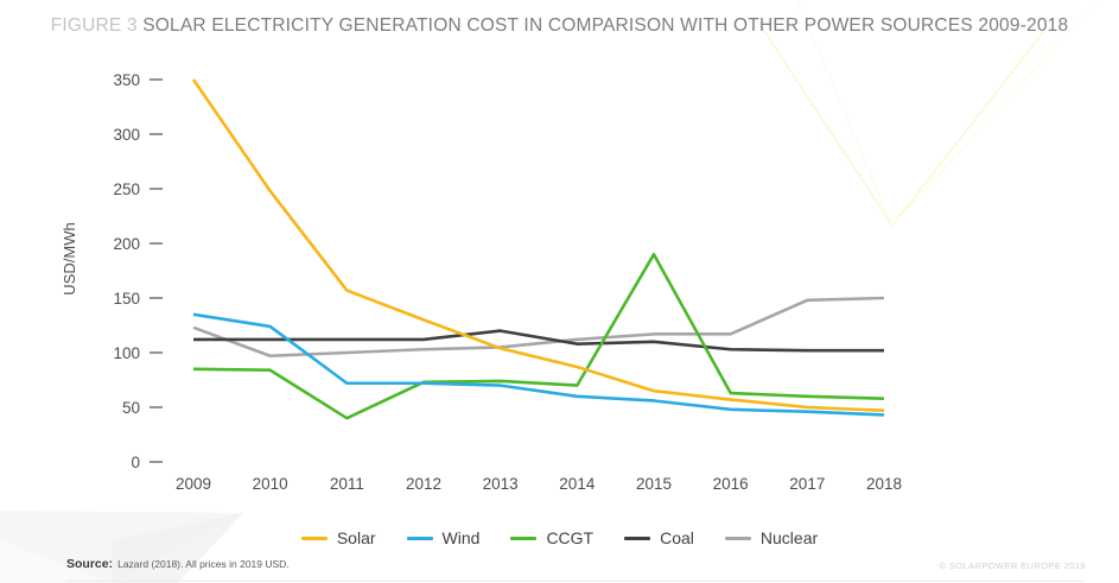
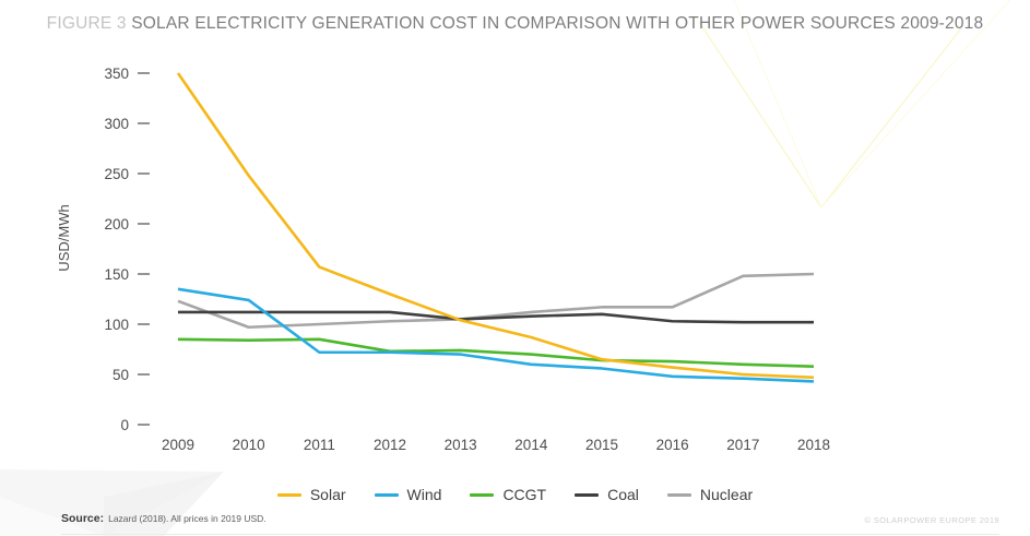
CCGT/2011: 40 -> 80
Coal/2013: 120 -> 100
CCGT/2015: 190 -> 60
